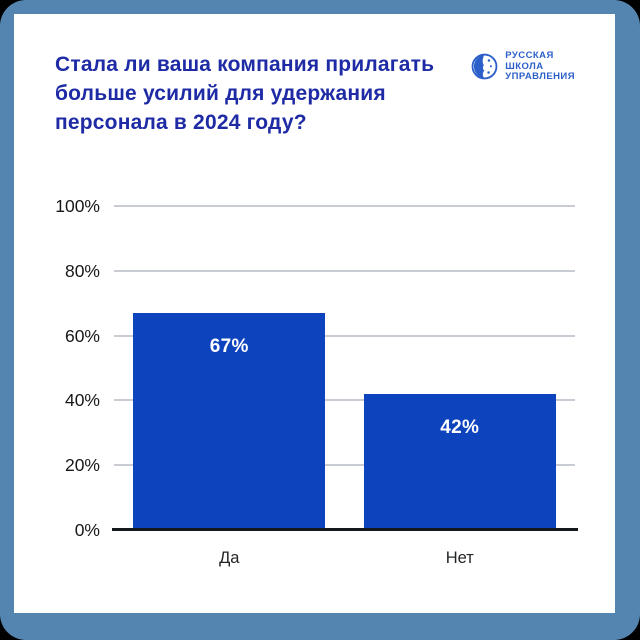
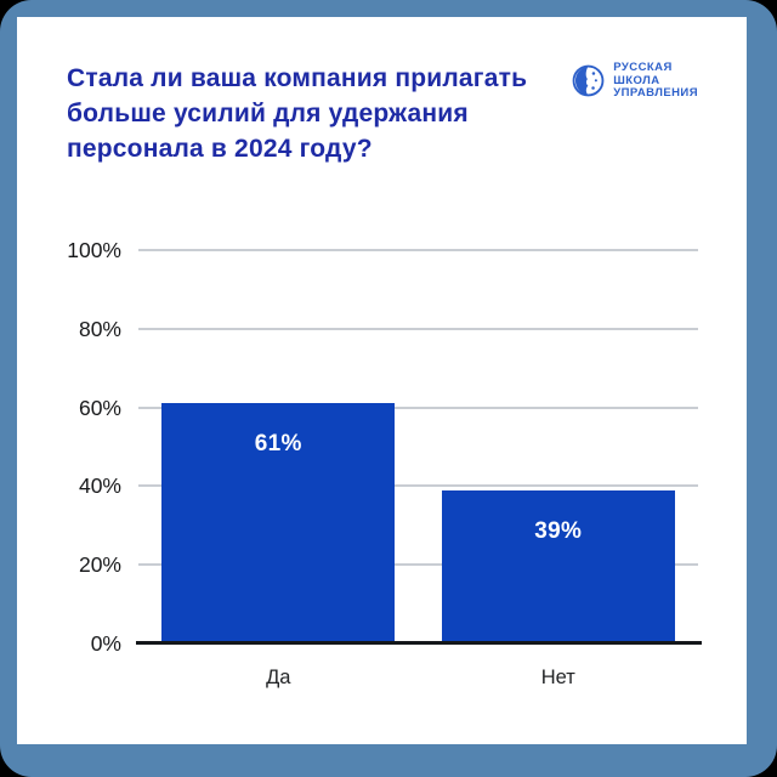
Да: 67% -> 61%
Нет: 42% -> 39%
